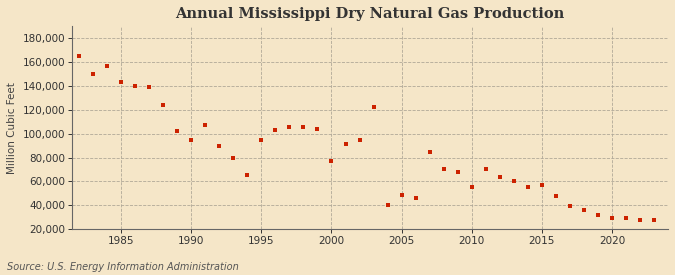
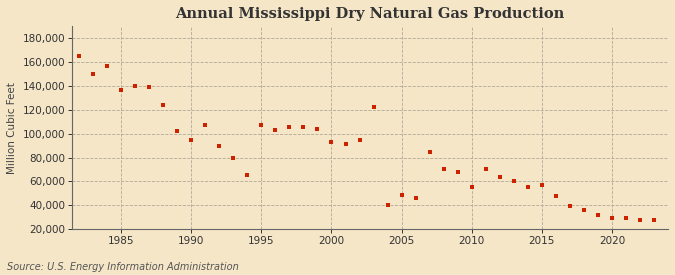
1985: 143,000 -> 137,000
1995: 95,000 -> 107,000
2000: 77,000 -> 93,000
